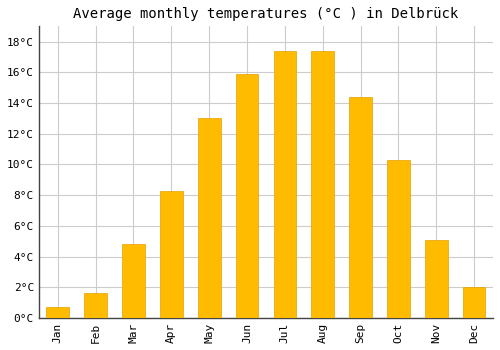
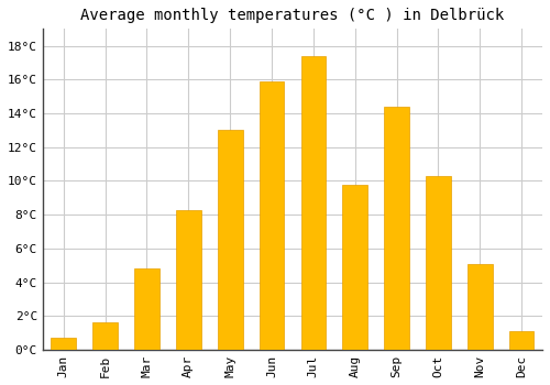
Aug: 17.4°C -> 9.8°C
Dec: 2.0°C -> 1.1°C
